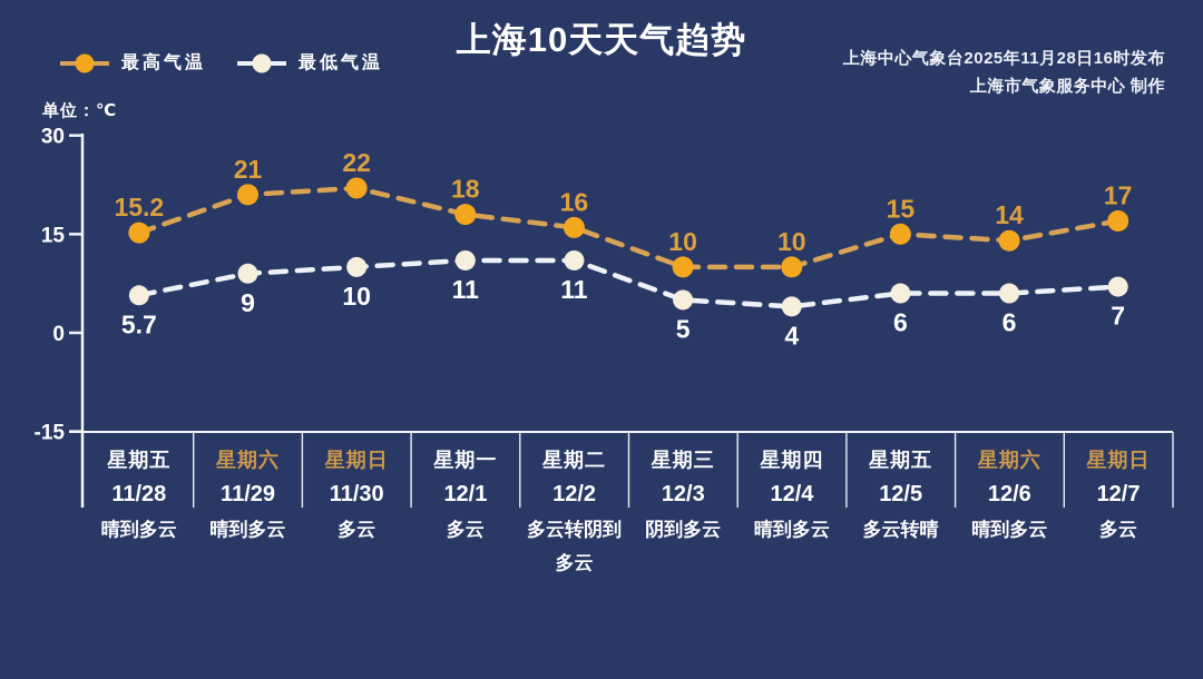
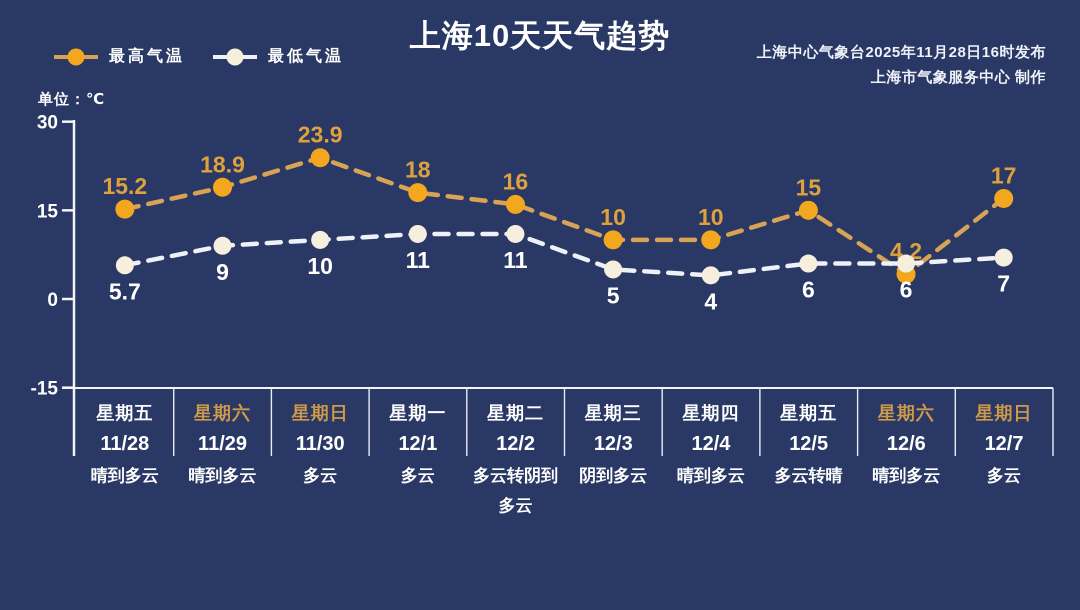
最高气温/11/29: 21 -> 18.9
最高气温/11/30: 22 -> 23.9
最高气温/12/6: 14 -> 4.2
